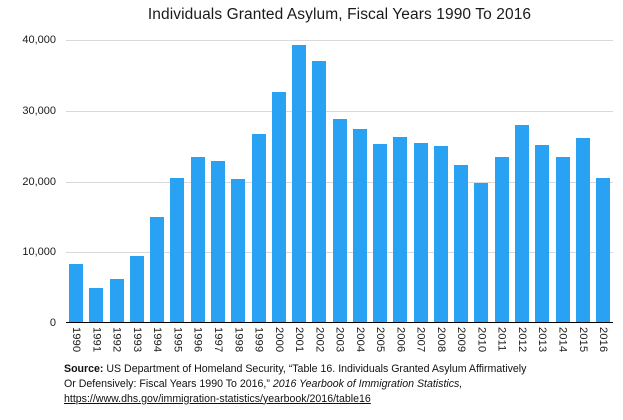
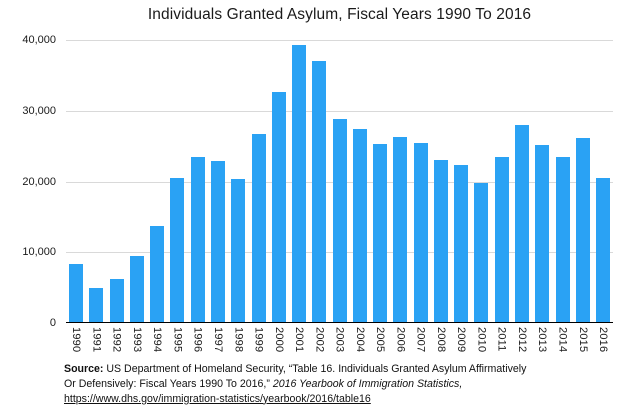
1994: 15000 -> 14000
2008: 25000 -> 23000
